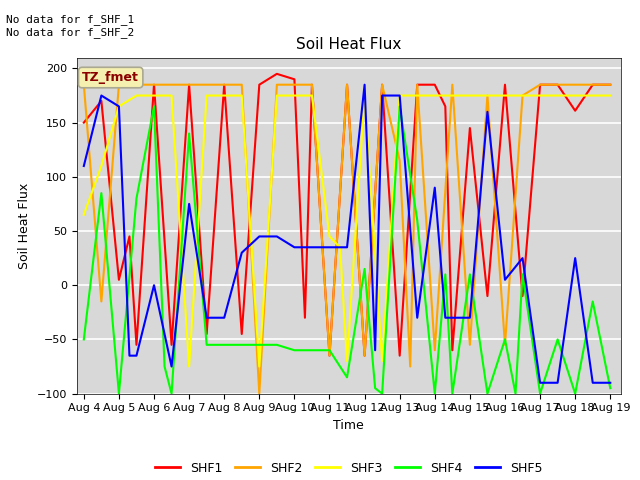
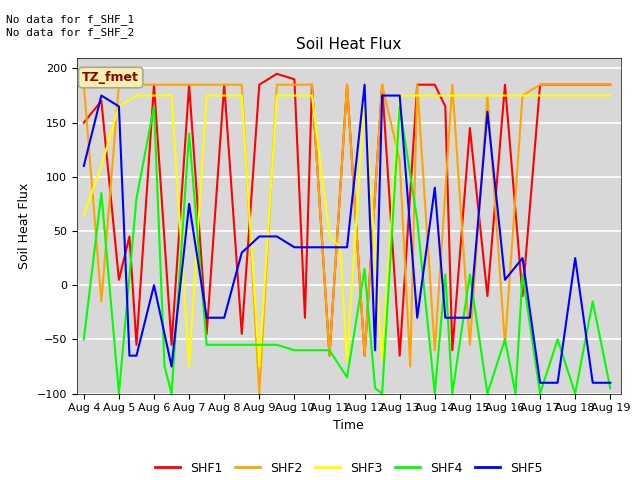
SHF1/Aug 18: 161 -> 185
